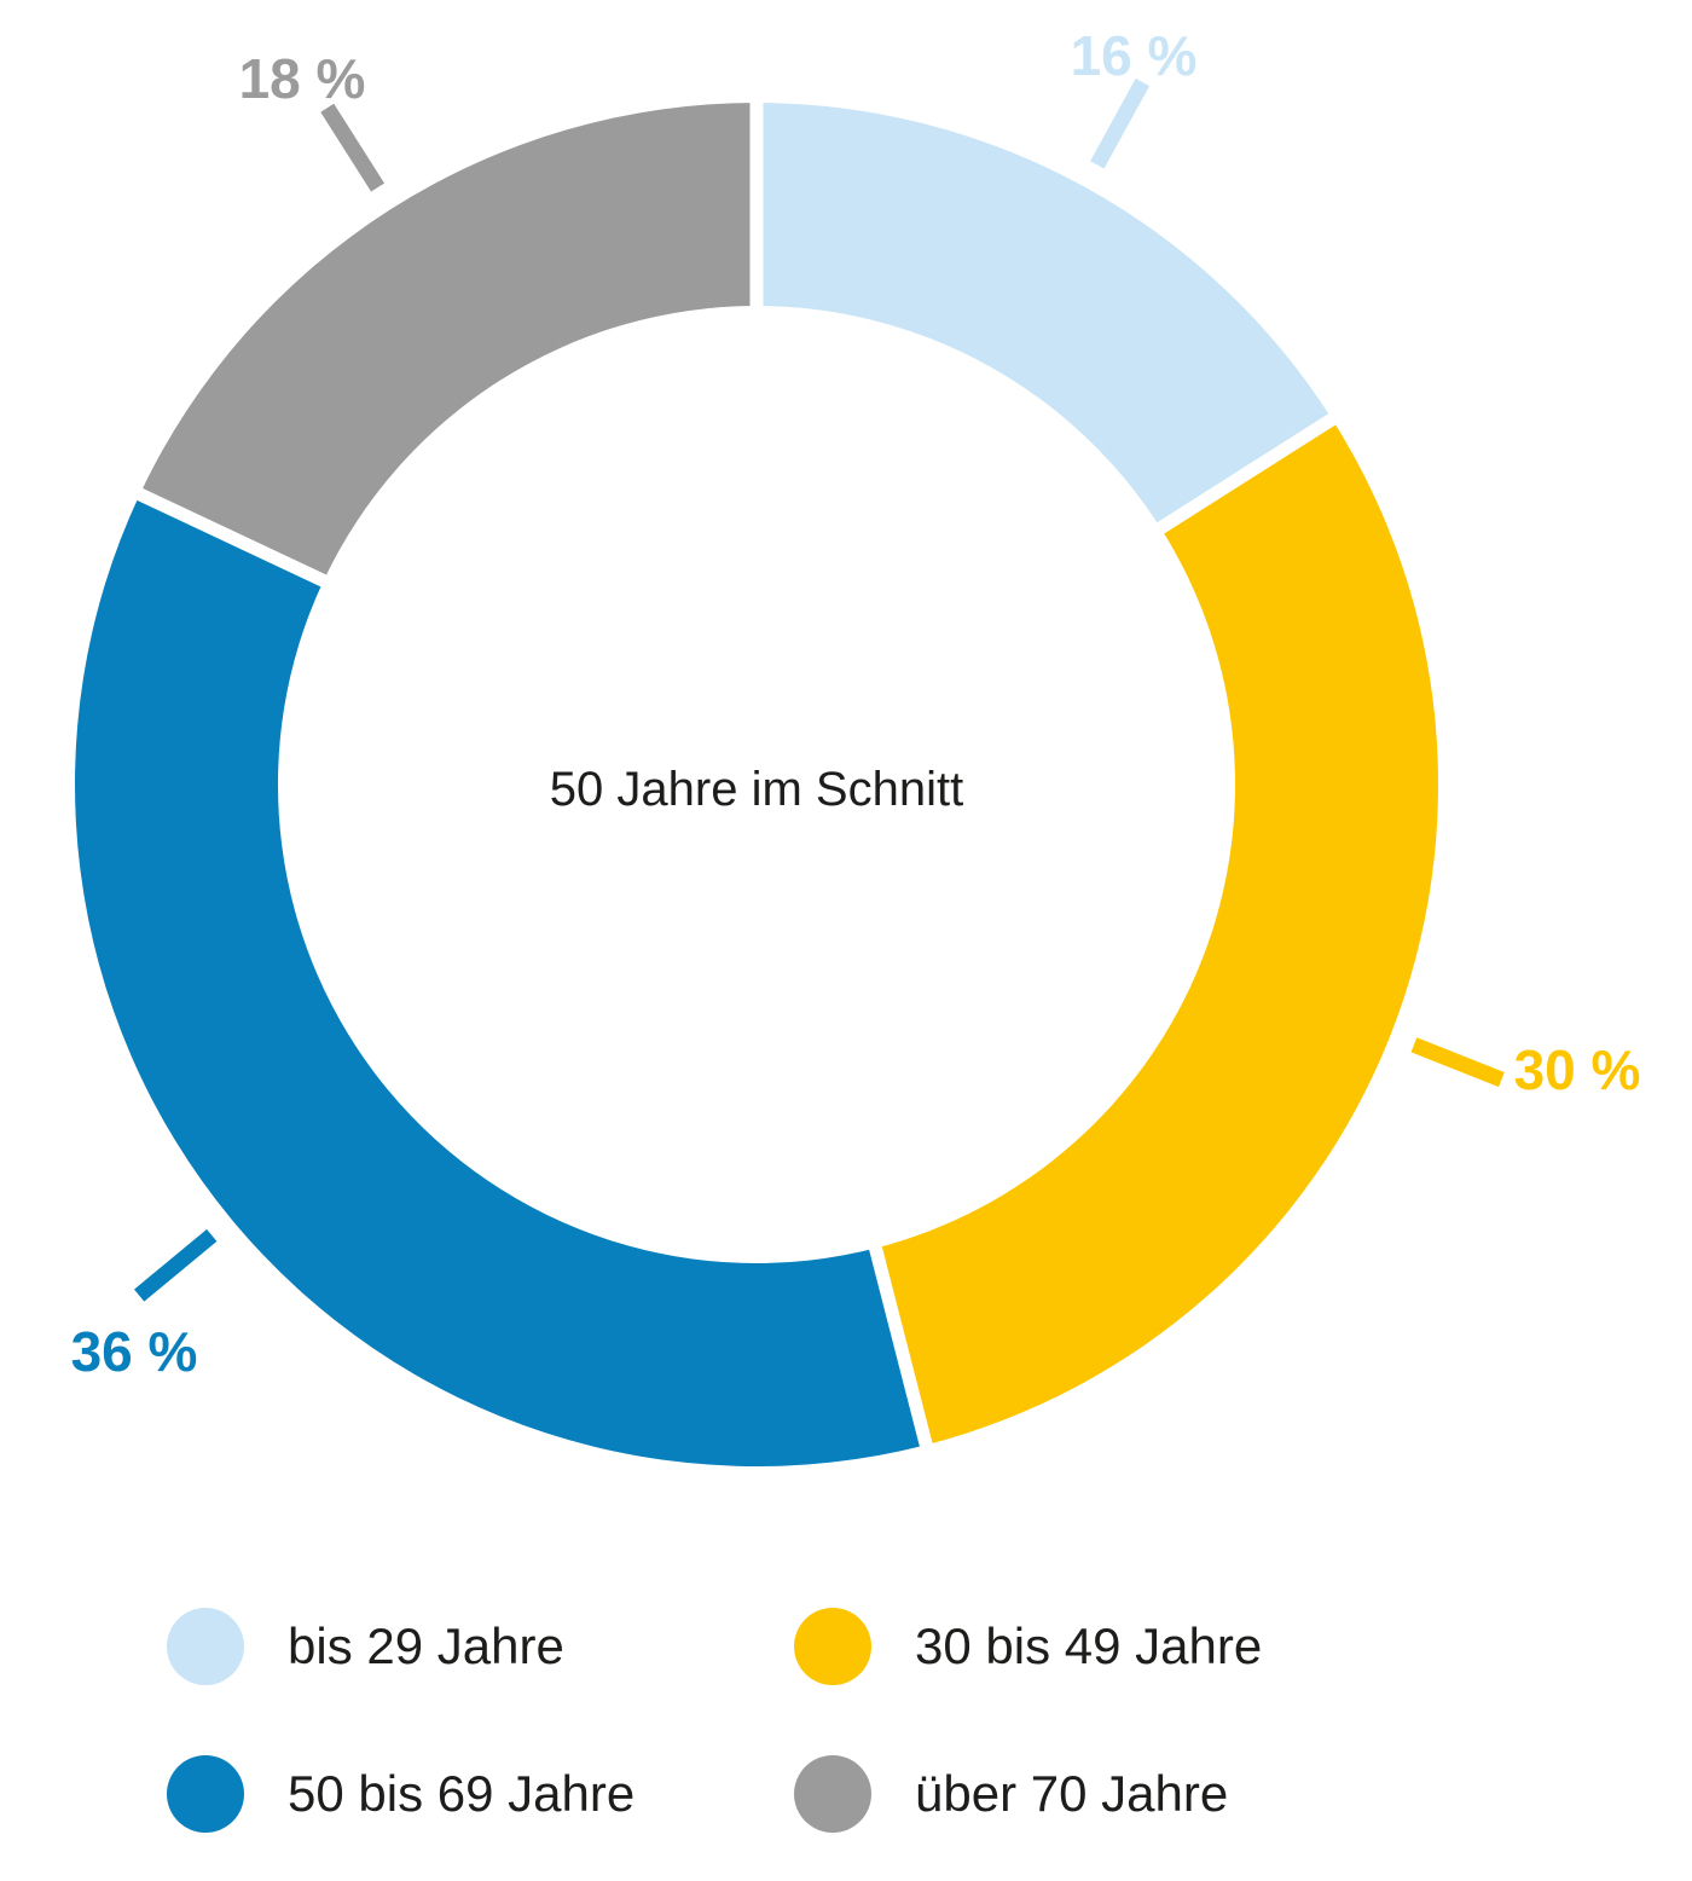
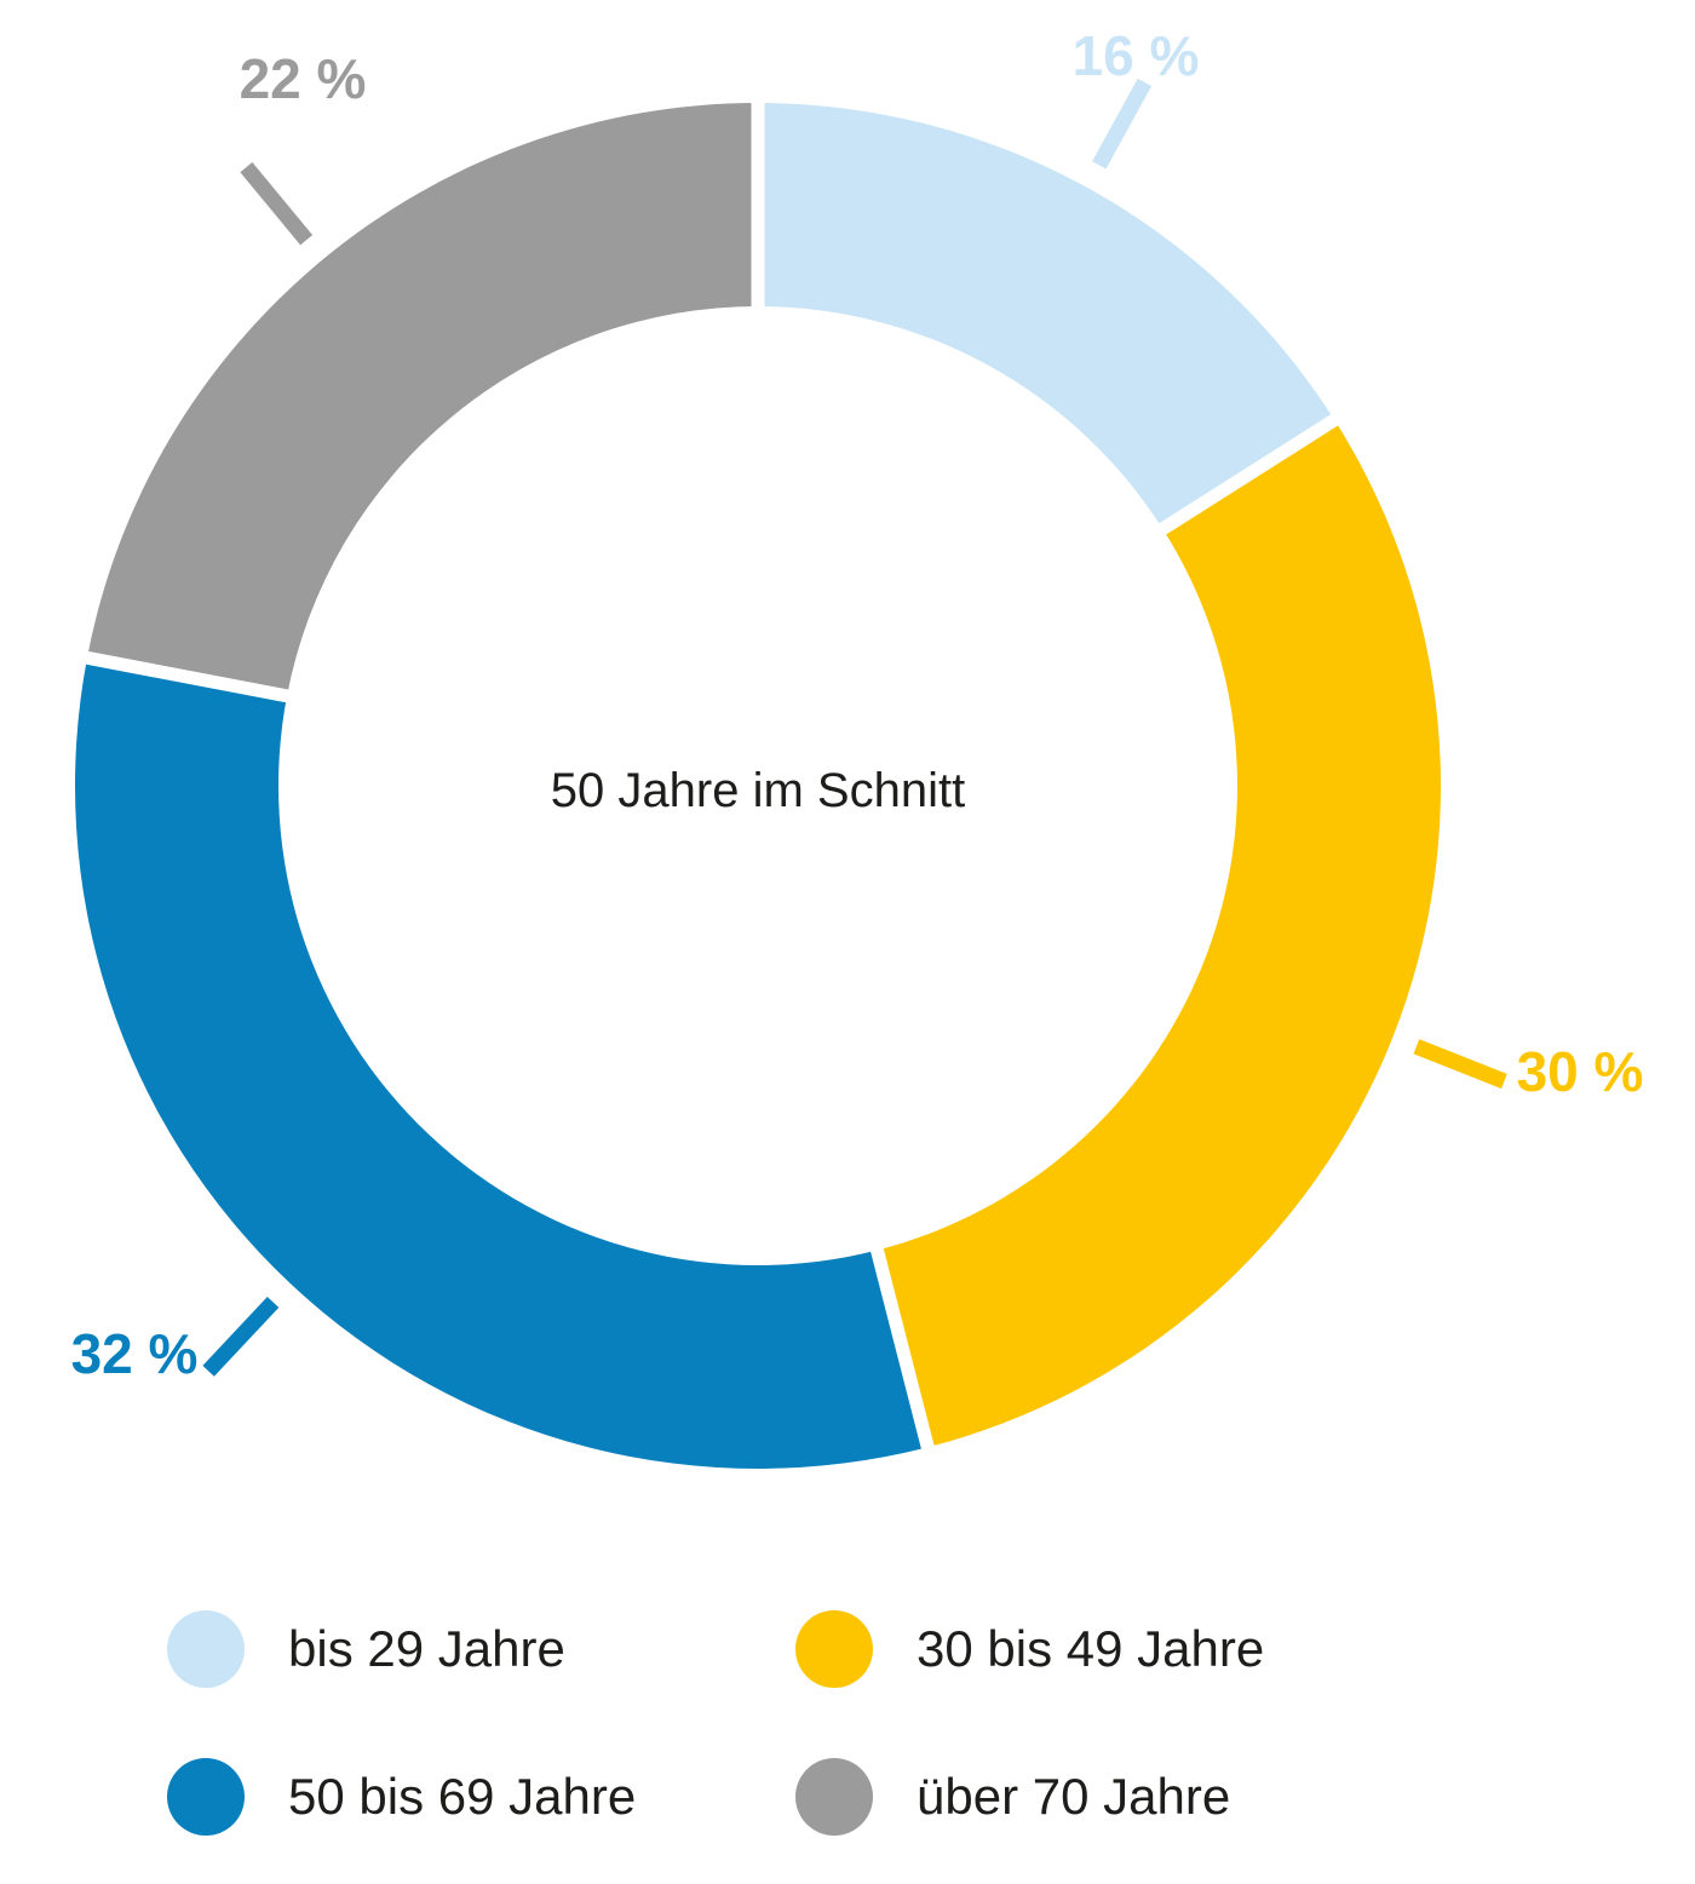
50 bis 69 Jahre: 36 -> 32
über 70 Jahre: 18 -> 22
